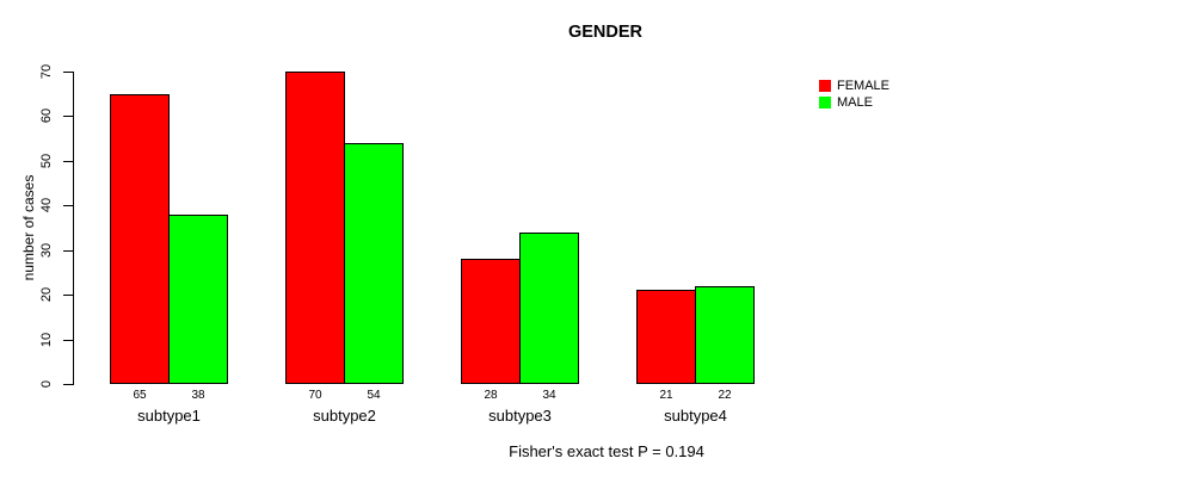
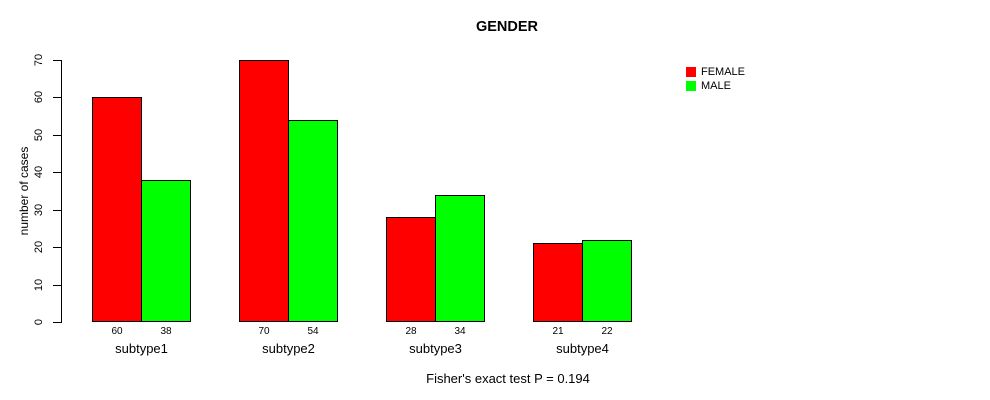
FEMALE/subtype1: 65 -> 60
